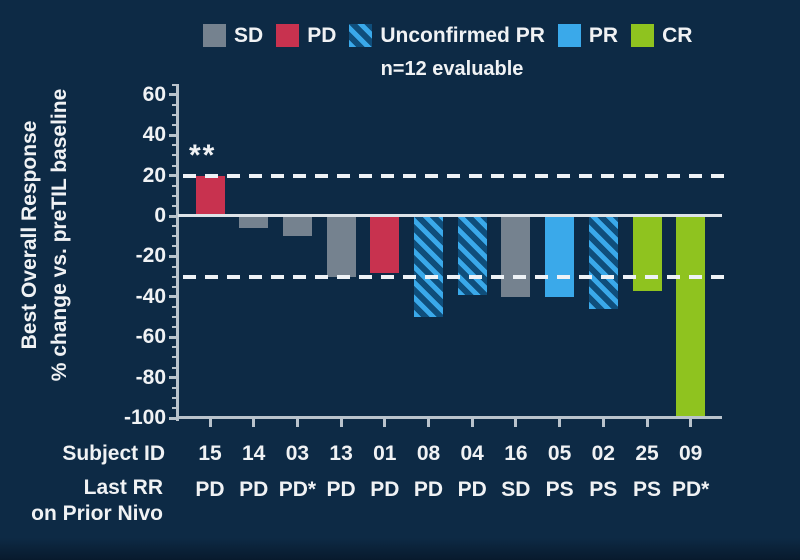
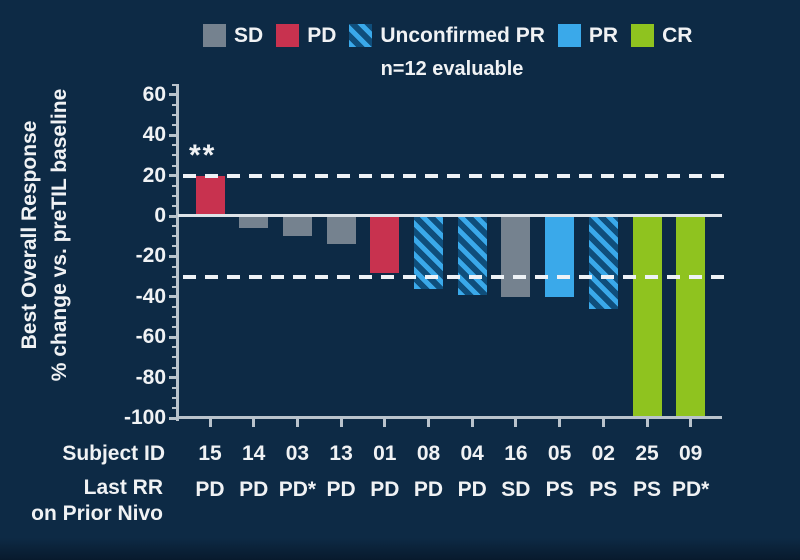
13: -30 -> -14
08: -50 -> -36
25: -37 -> -100
